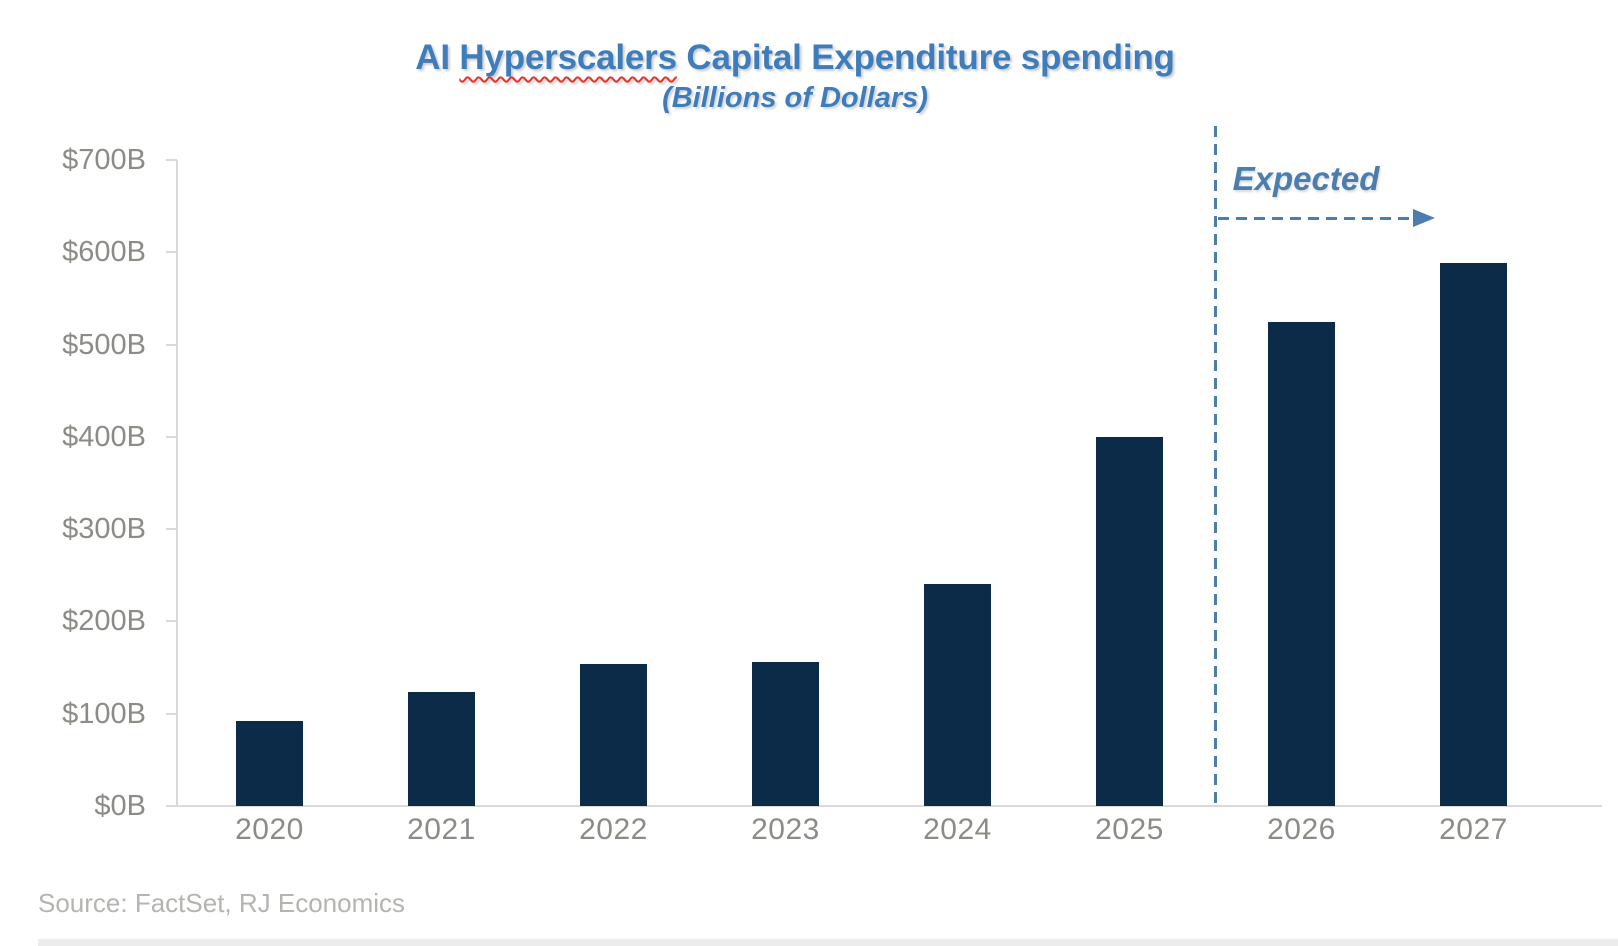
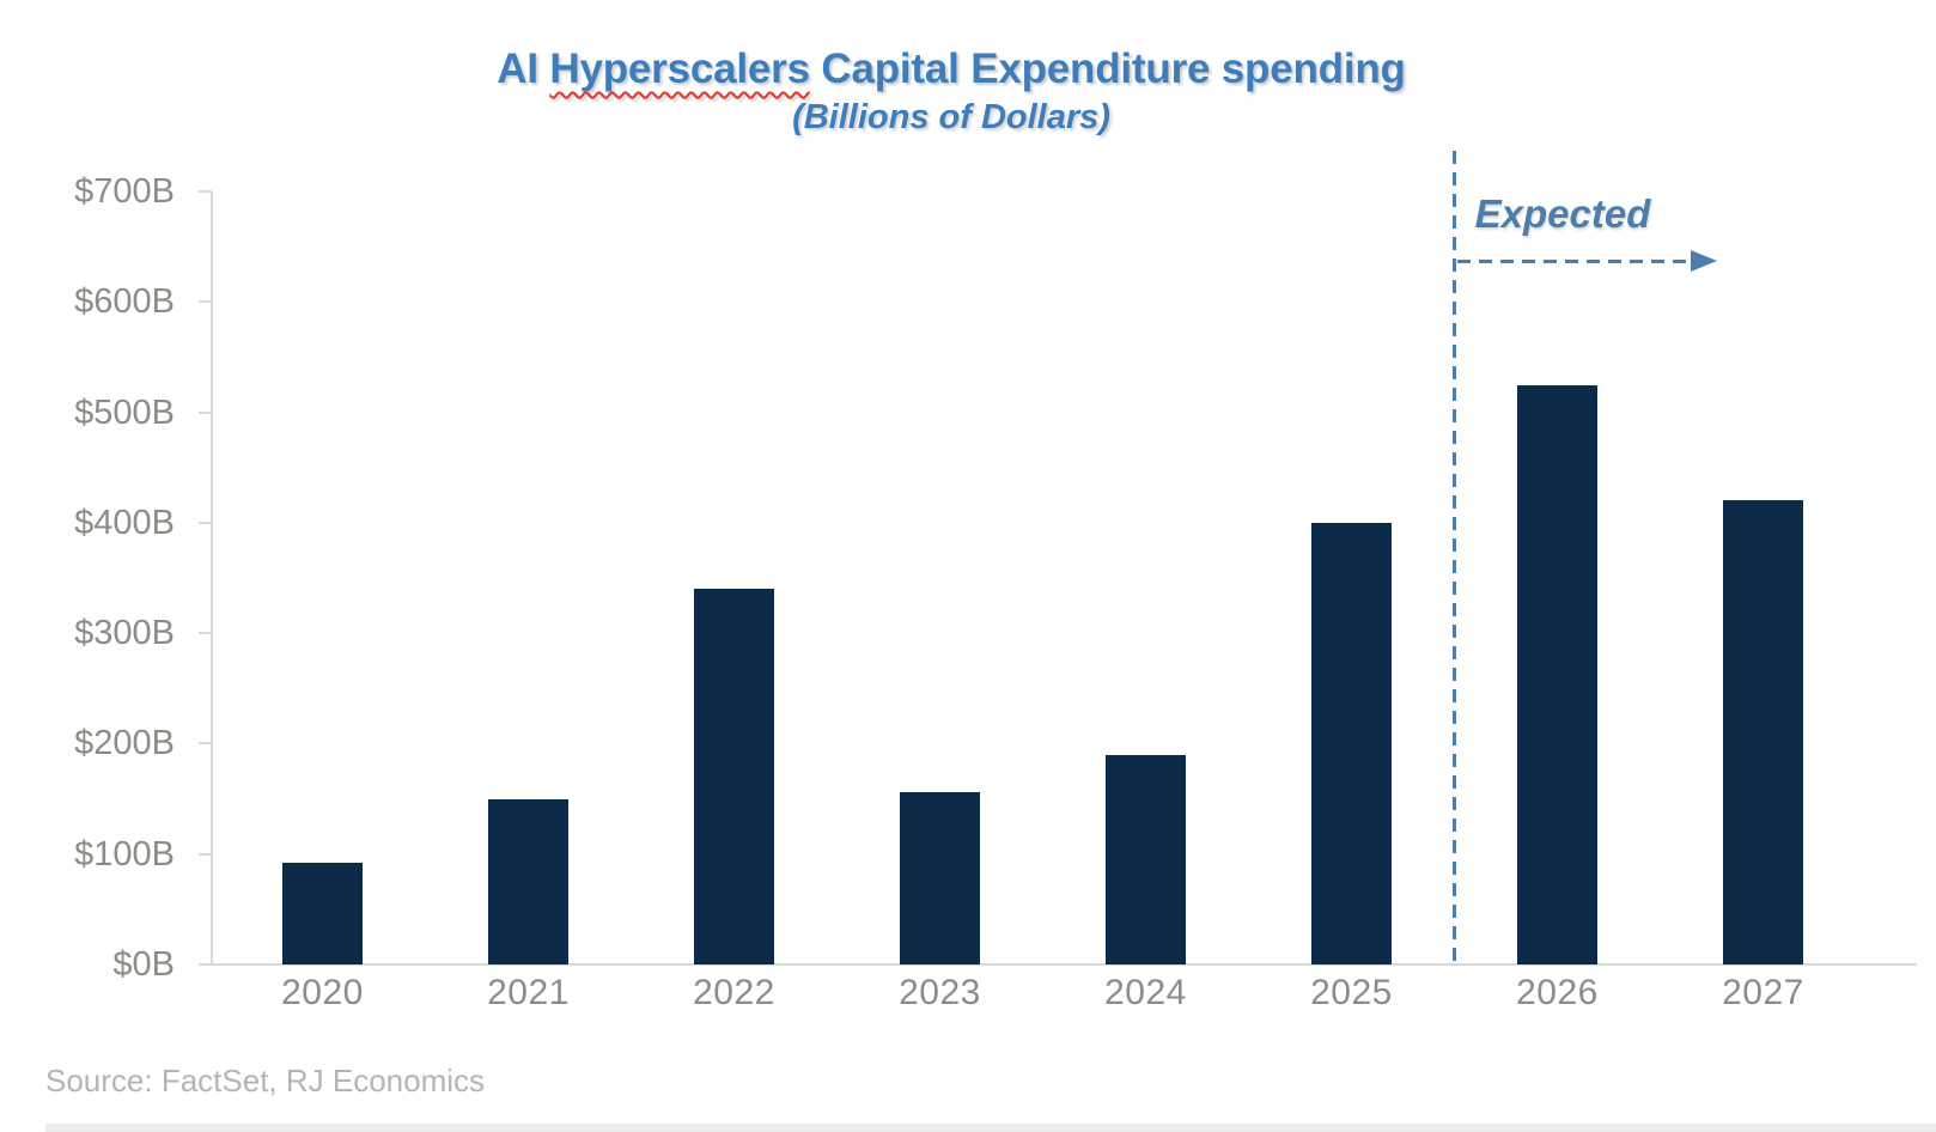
2021: $120B -> $150B
2022: $150B -> $340B
2024: $240B -> $190B
2027: $590B -> $420B
